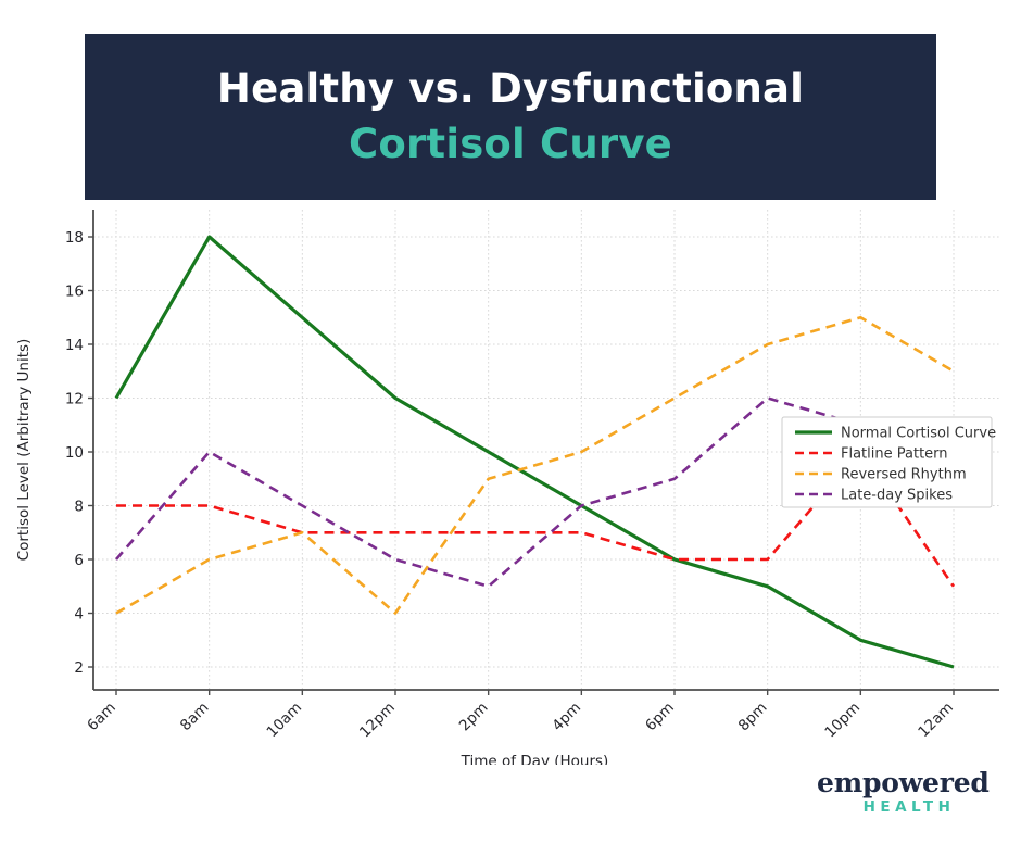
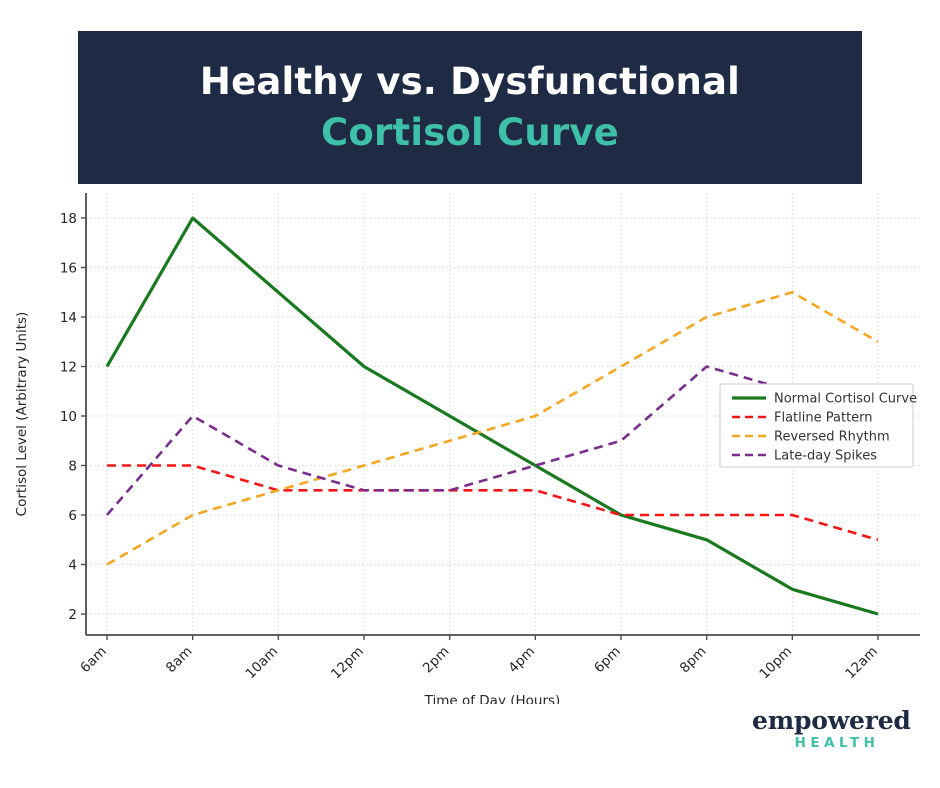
Reversed Rhythm/12pm: 4 -> 8
Late-day Spikes/12pm: 6 -> 7
Late-day Spikes/2pm: 5 -> 7
Flatline Pattern/10pm: 10 -> 6
